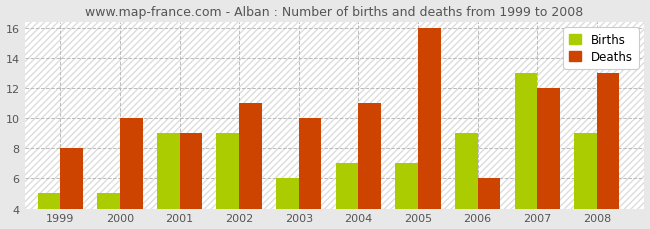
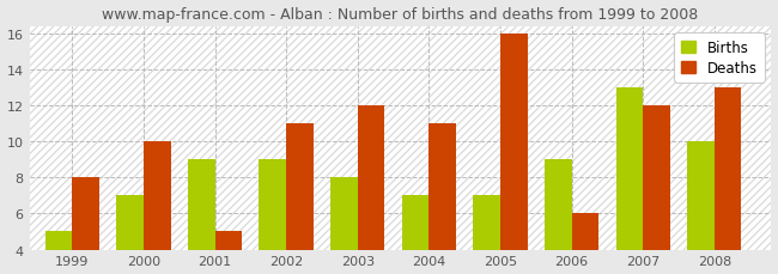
Births/2000: 5 -> 7
Deaths/2001: 9 -> 5
Births/2003: 6 -> 8
Deaths/2003: 10 -> 12
Births/2008: 9 -> 10
